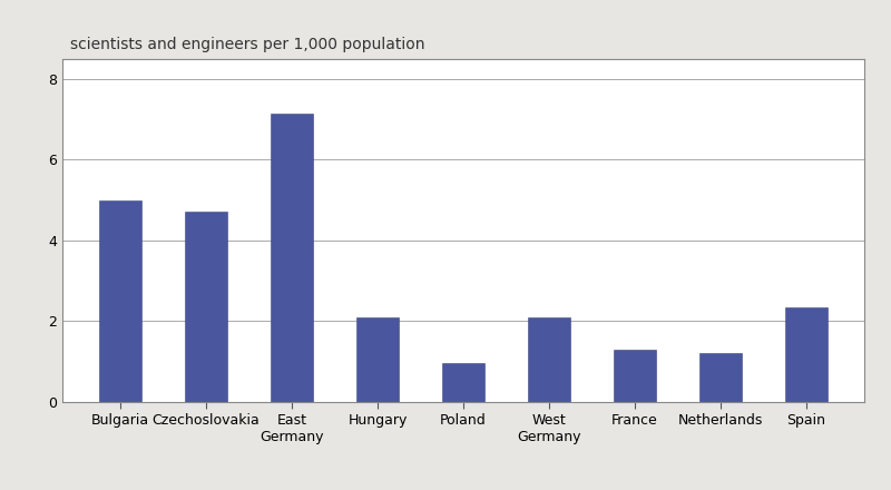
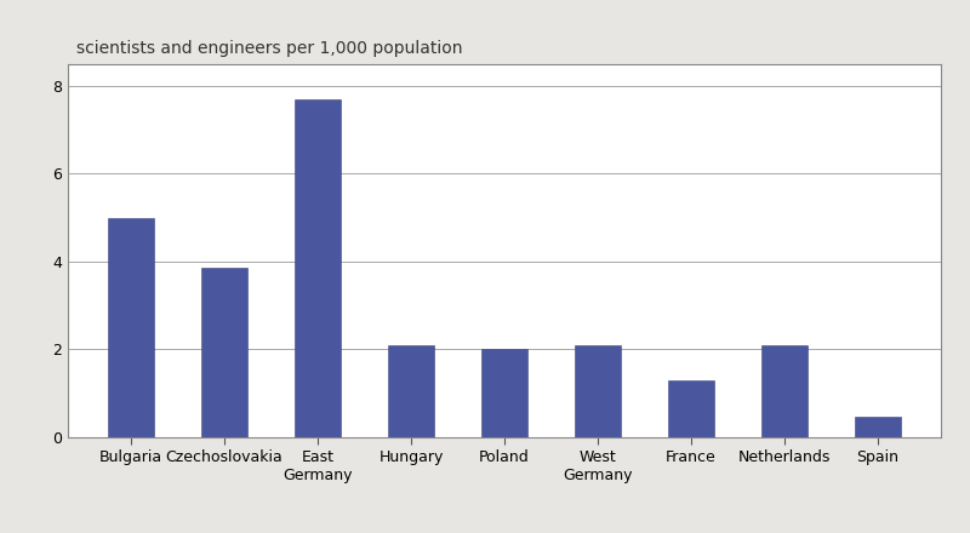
Czechoslovakia: 4.70 -> 3.85
East Germany: 7.15 -> 7.70
Poland: 0.95 -> 2.00
Netherlands: 1.20 -> 2.10
Spain: 2.35 -> 0.45
